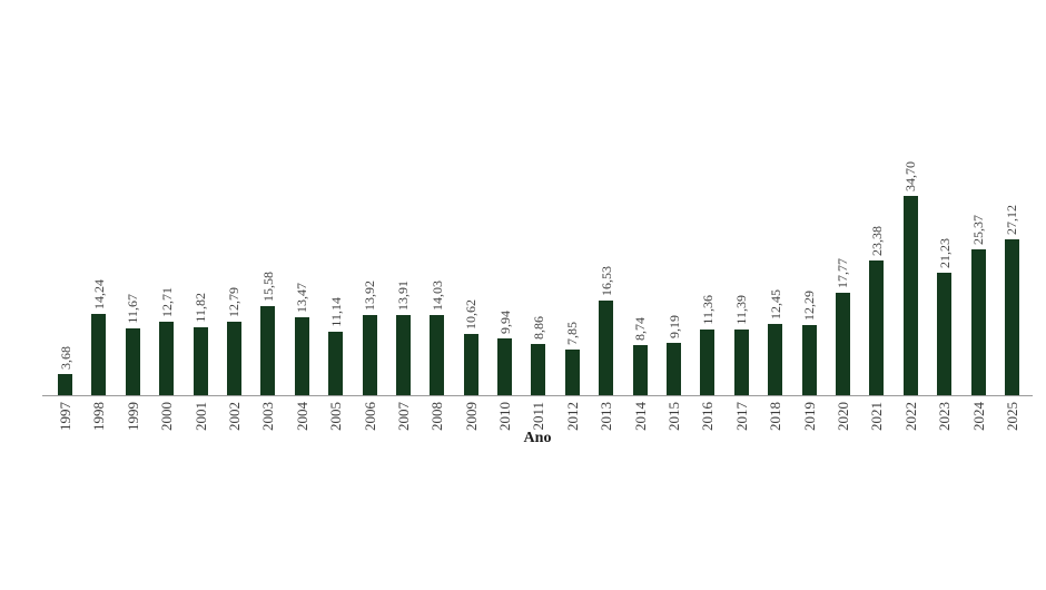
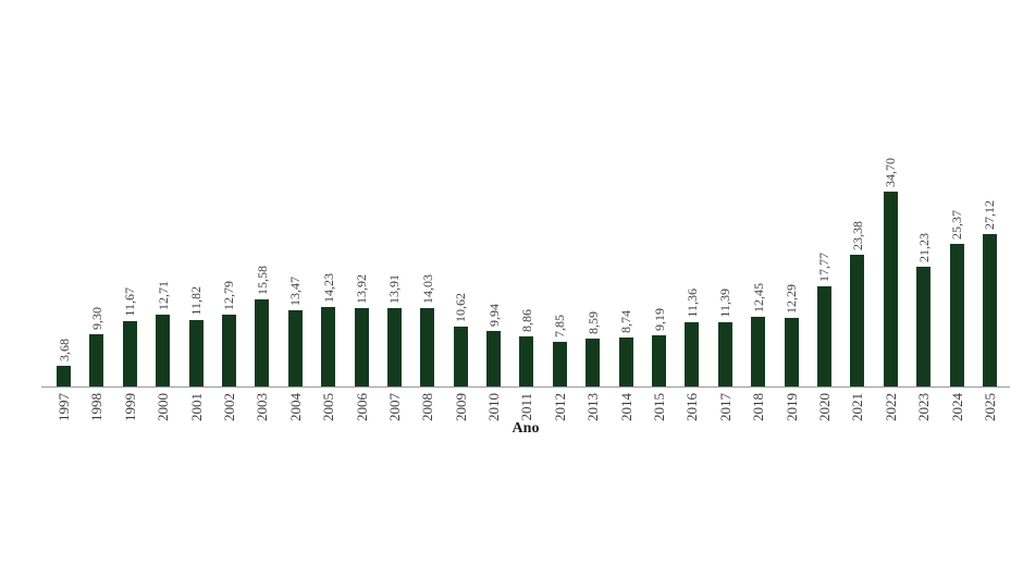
1998: 14,24 -> 9,30
2005: 11,14 -> 14,23
2013: 16,53 -> 8,59
